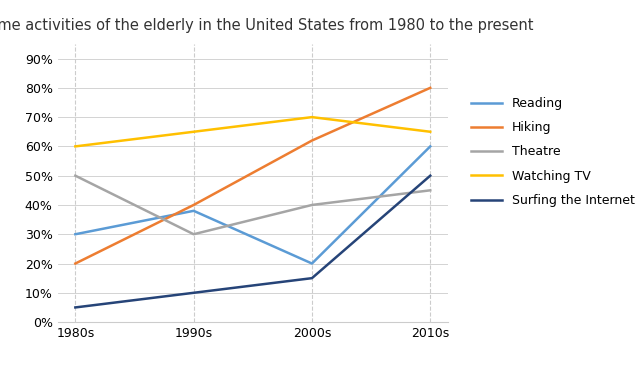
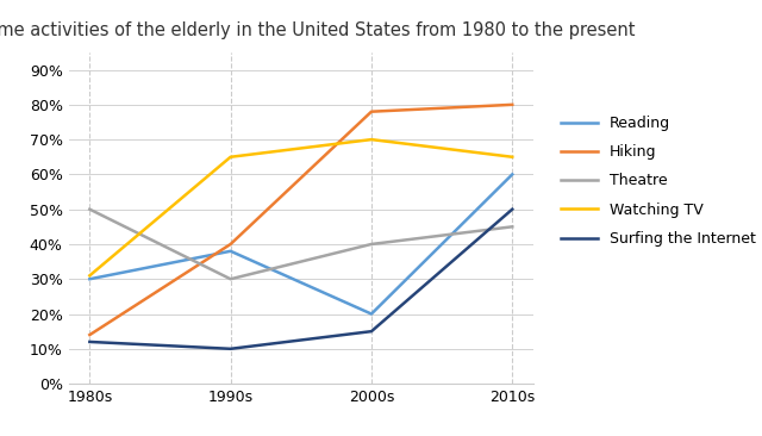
Hiking/1980s: 20% -> 14%
Watching TV/1980s: 60% -> 31%
Surfing the Internet/1980s: 5% -> 12%
Hiking/2000s: 62% -> 78%
